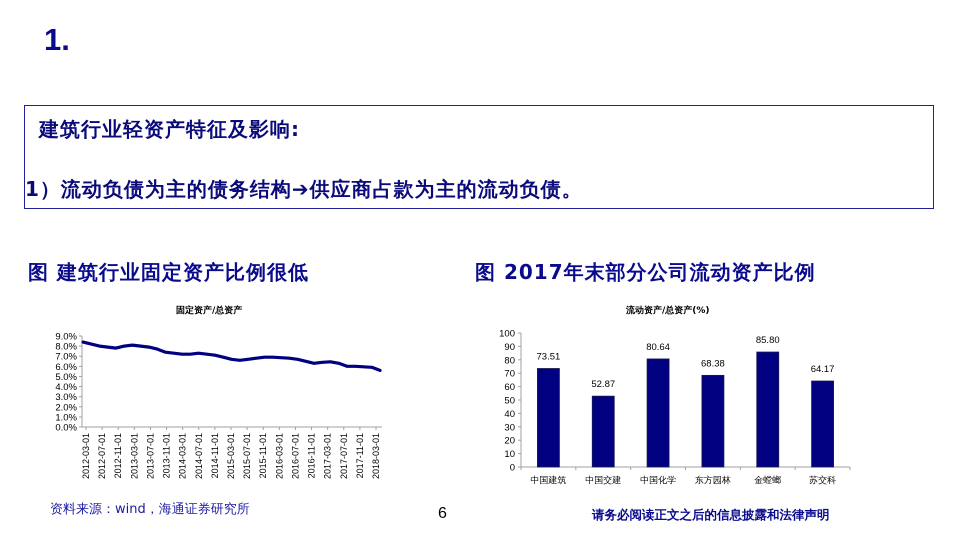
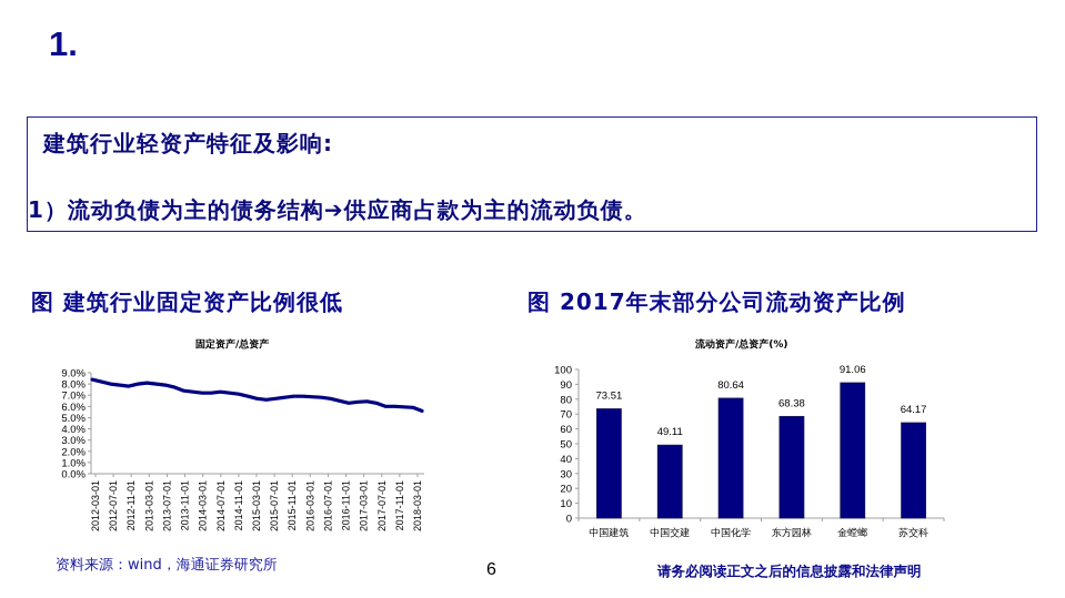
流动资产/总资产(%)/中国交建: 52.87 -> 49.11
流动资产/总资产(%)/金螳螂: 85.80 -> 91.06
